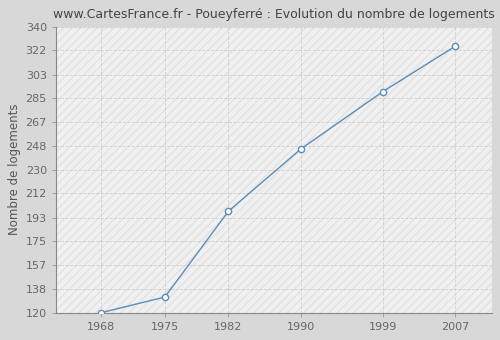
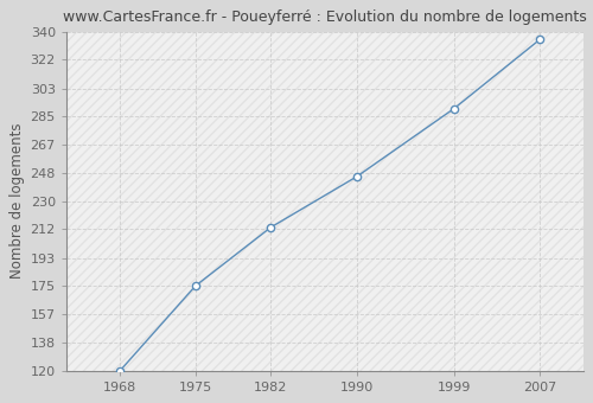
1975: 132 -> 175
1982: 198 -> 213
2007: 325 -> 335
